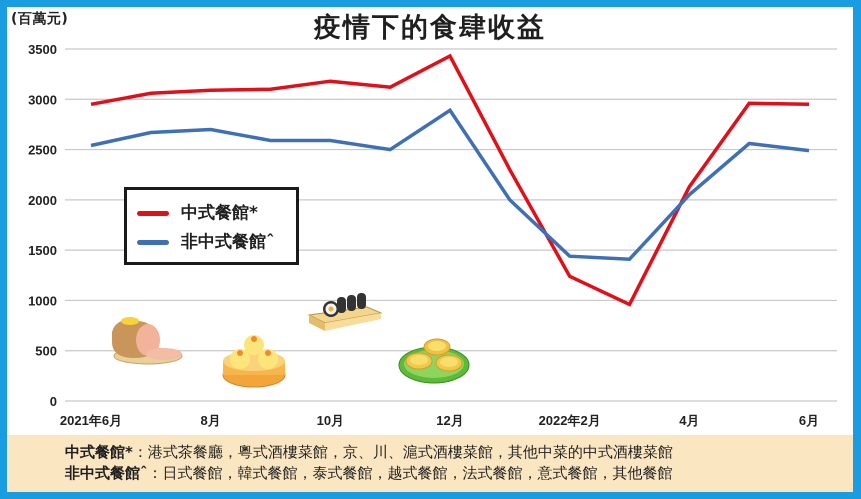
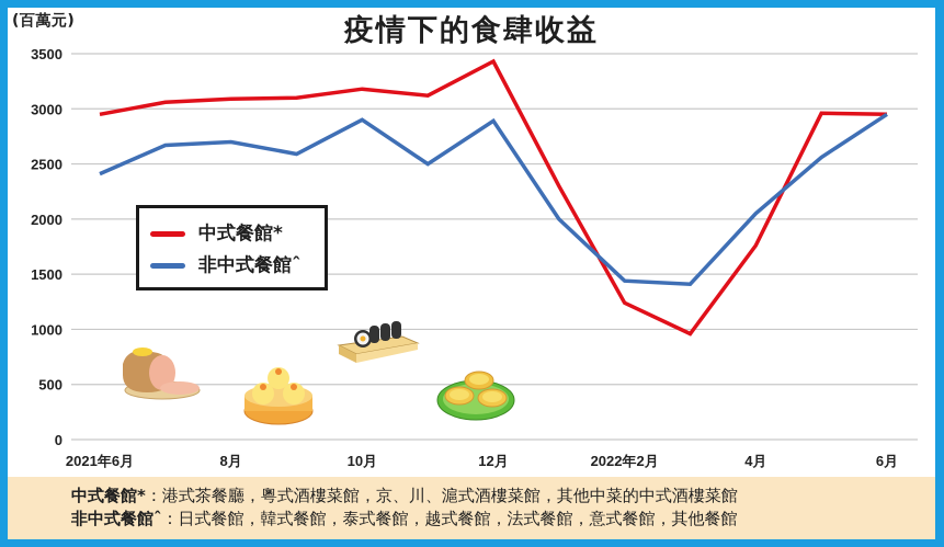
非中式餐館ˆ/2021年6月: 2540 -> 2410
非中式餐館ˆ/10月: 2590 -> 2900
中式餐館*/4月: 2130 -> 1760
非中式餐館ˆ/6月: 2490 -> 2950
